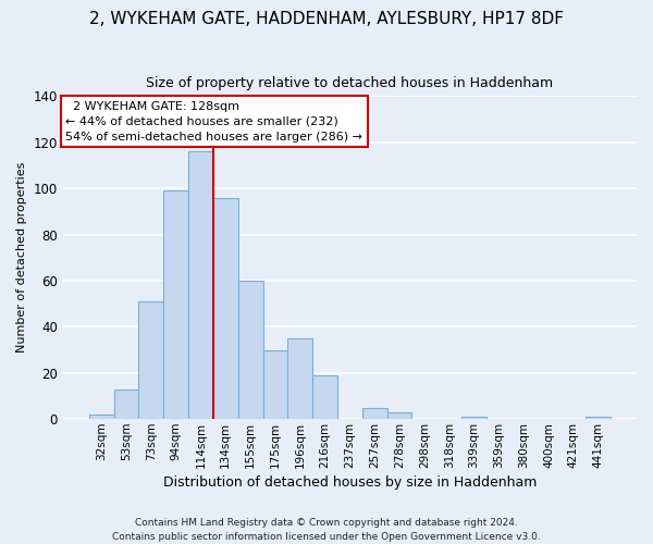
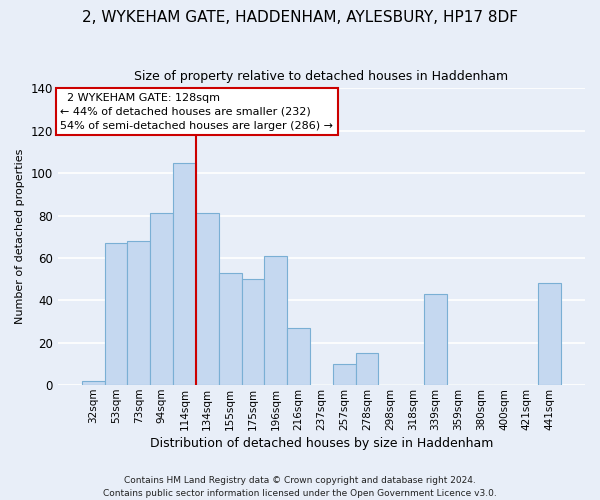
53sqm: 13 -> 67
73sqm: 51 -> 68
94sqm: 99 -> 81
114sqm: 116 -> 105
134sqm: 96 -> 81
155sqm: 60 -> 53
175sqm: 30 -> 50
196sqm: 35 -> 61
216sqm: 19 -> 27
257sqm: 5 -> 10
278sqm: 3 -> 15
339sqm: 1 -> 43
441sqm: 1 -> 48
